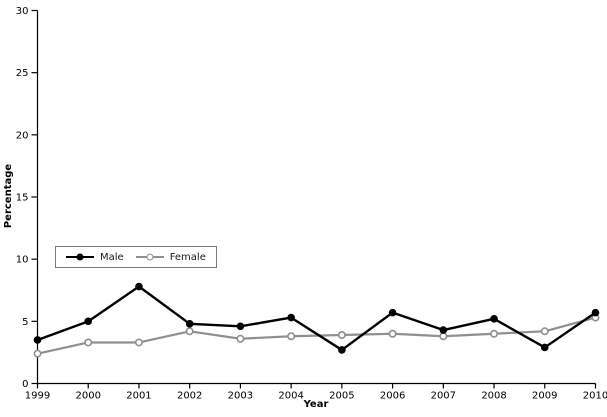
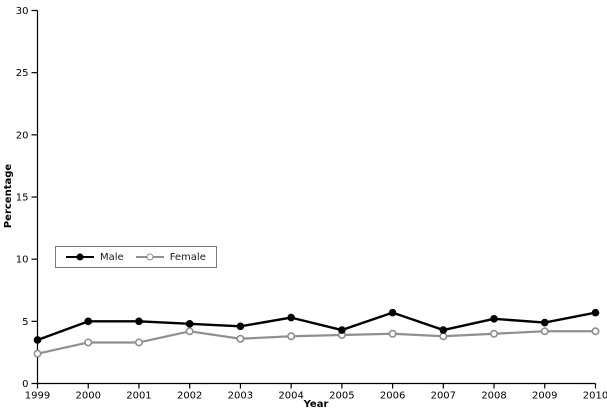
Male/2001: 7.8 -> 5.0
Male/2005: 2.7 -> 4.3
Male/2009: 2.9 -> 4.9
Female/2010: 5.3 -> 4.2
